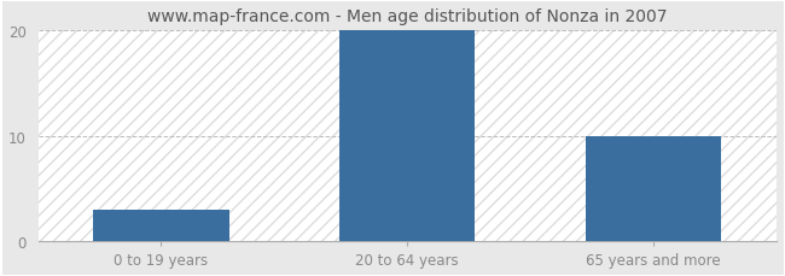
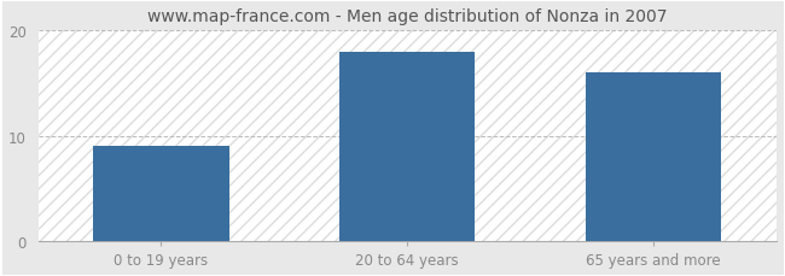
0 to 19 years: 3 -> 9
20 to 64 years: 20 -> 18
65 years and more: 10 -> 16
